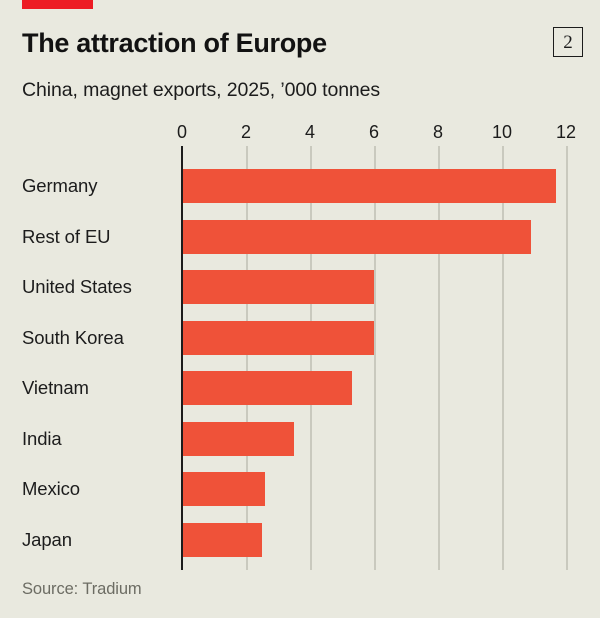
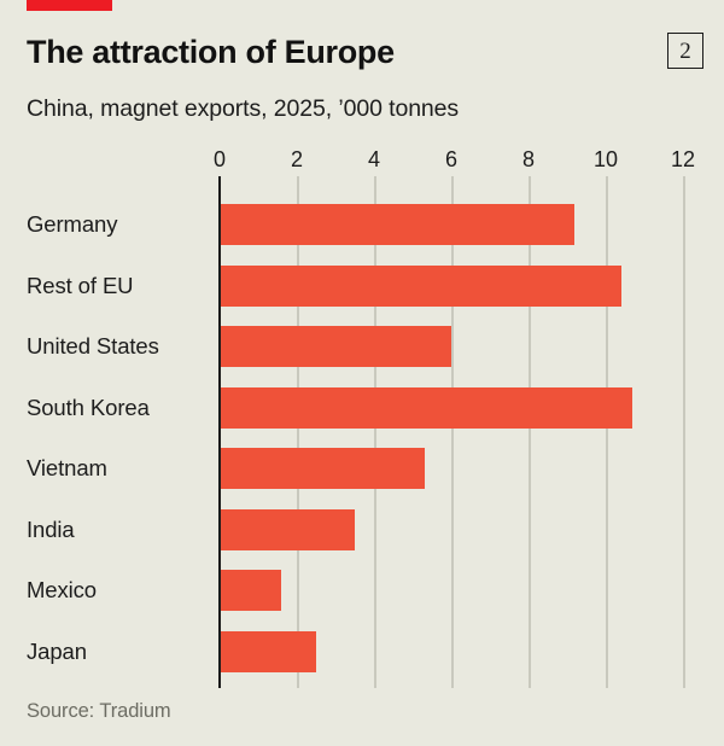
Germany: 11.7 -> 9.2
Rest of EU: 10.9 -> 10.4
South Korea: 6.0 -> 10.7
Mexico: 2.6 -> 1.6
